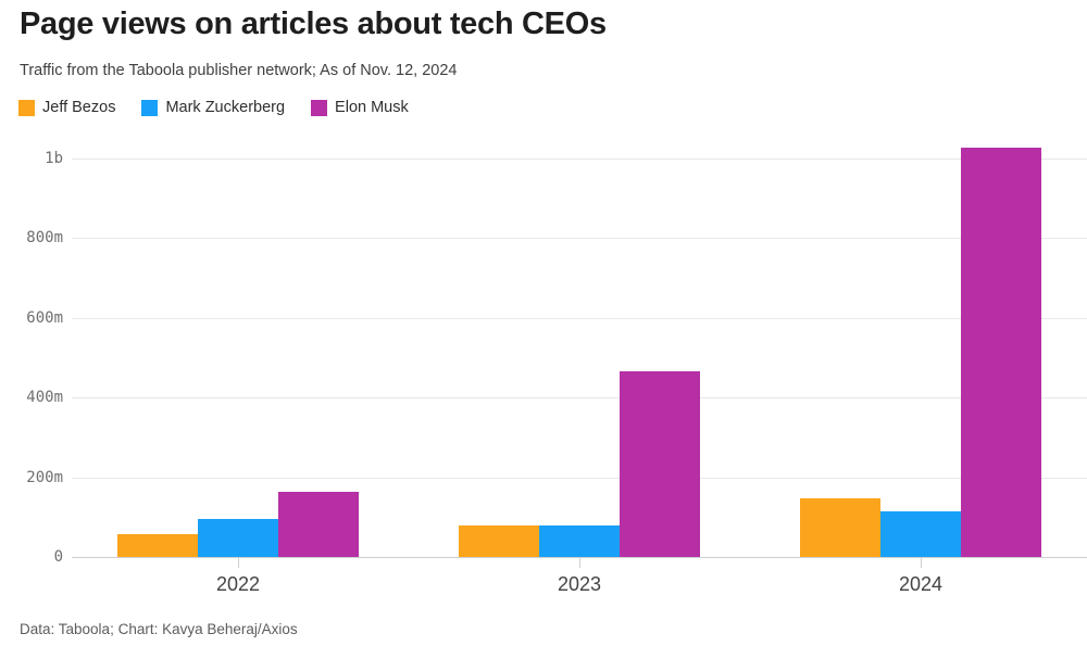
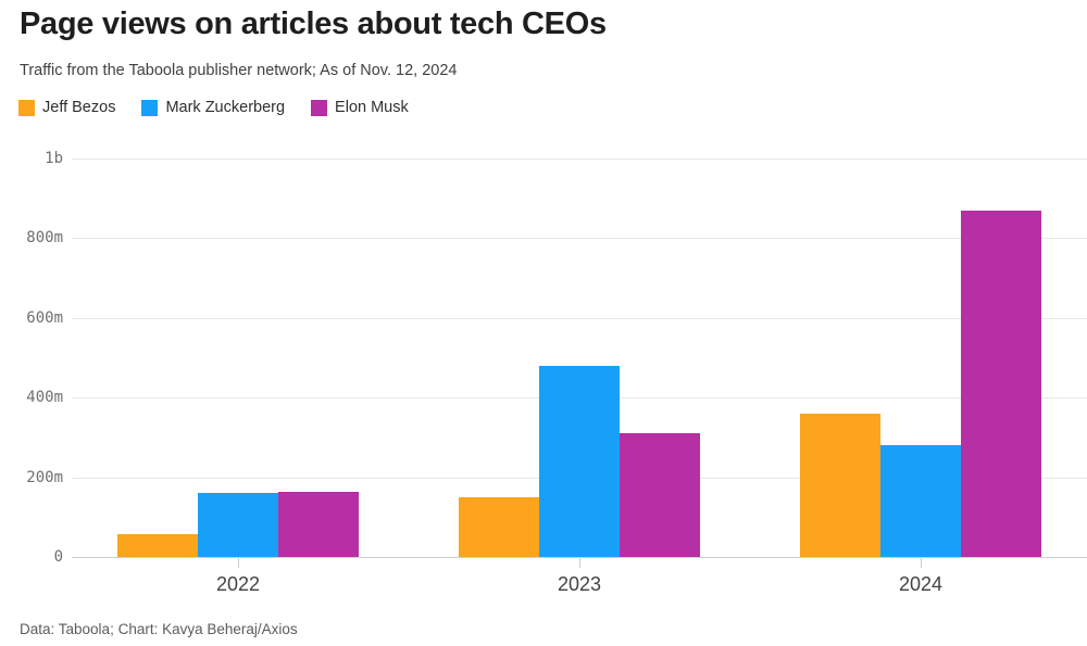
Mark Zuckerberg/2022: 100m -> 160m
Jeff Bezos/2023: 80m -> 150m
Mark Zuckerberg/2023: 80m -> 480m
Elon Musk/2023: 470m -> 310m
Jeff Bezos/2024: 150m -> 360m
Mark Zuckerberg/2024: 110m -> 280m
Elon Musk/2024: 1030m -> 870m
